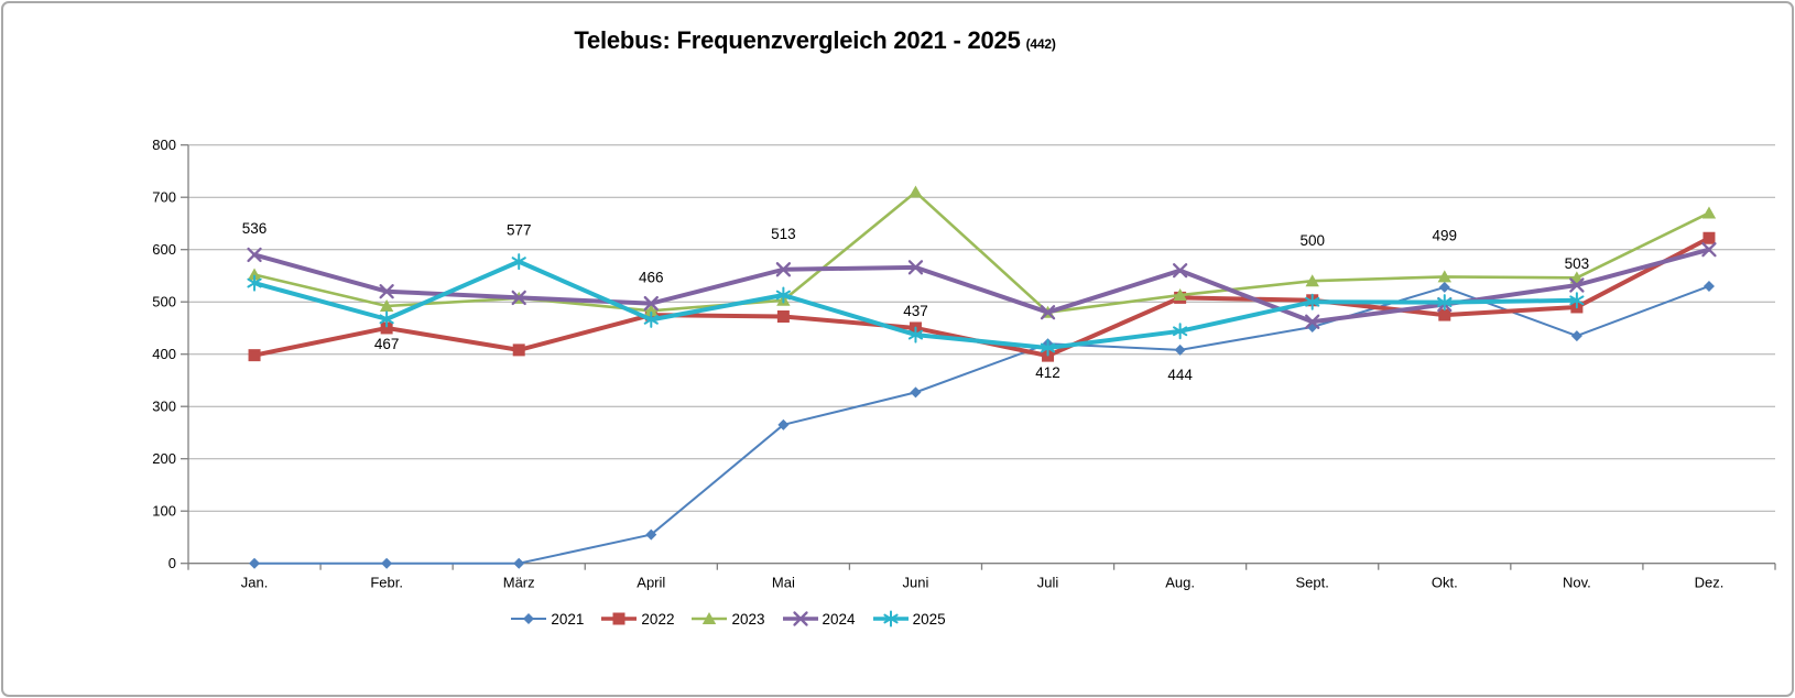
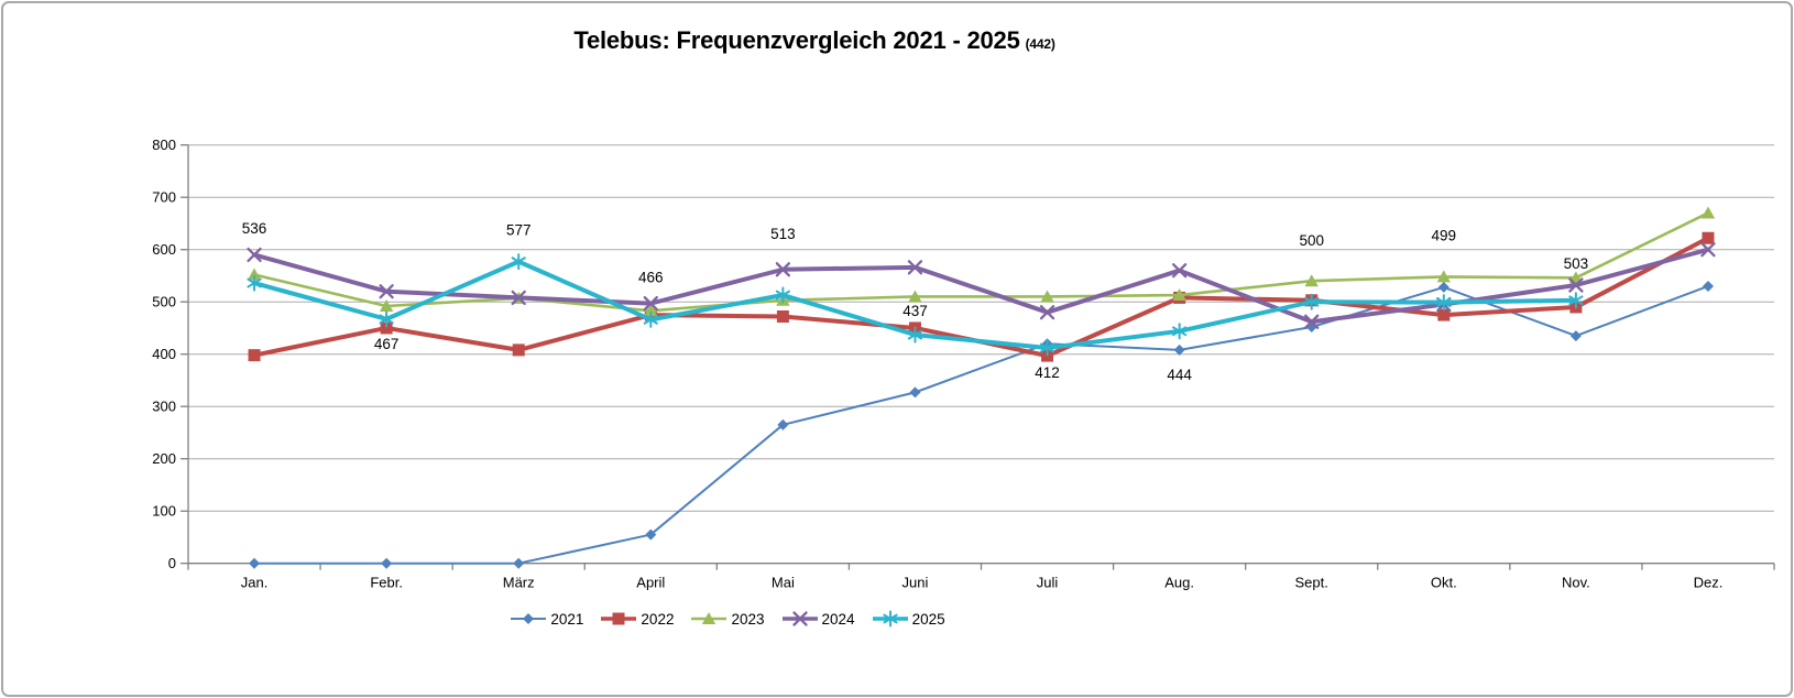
2023/Juni: 710 -> 510
2023/Juli: 480 -> 510
